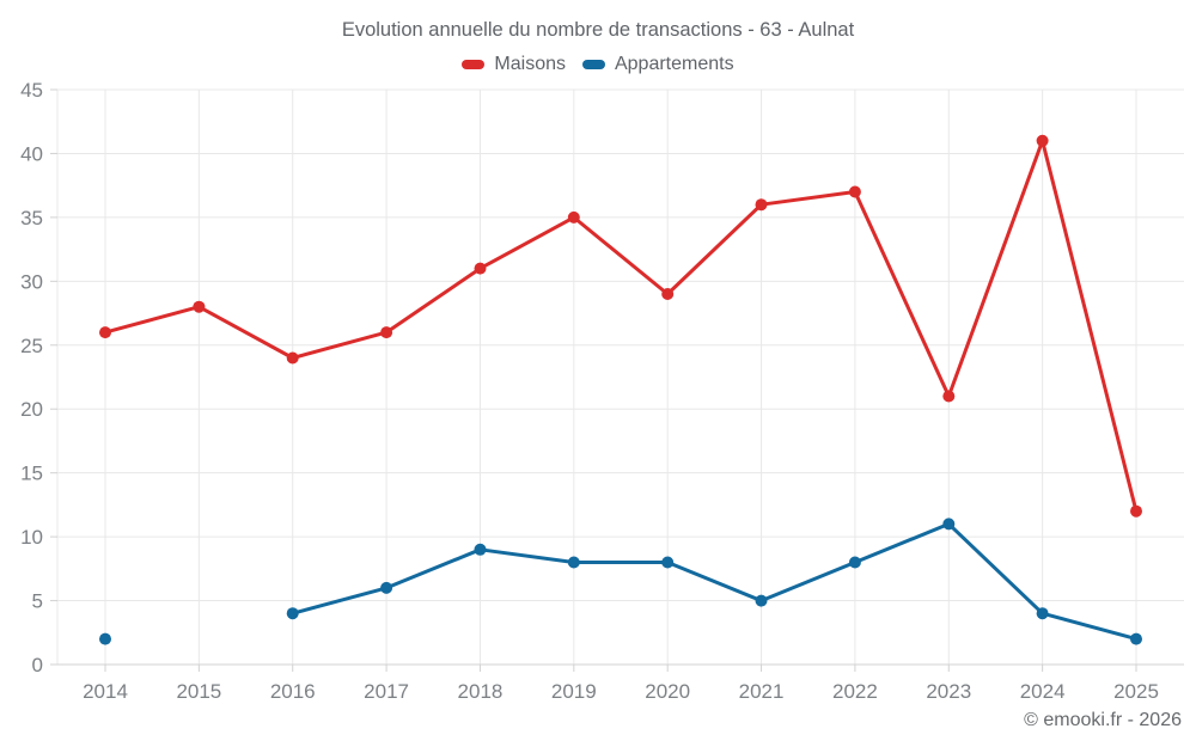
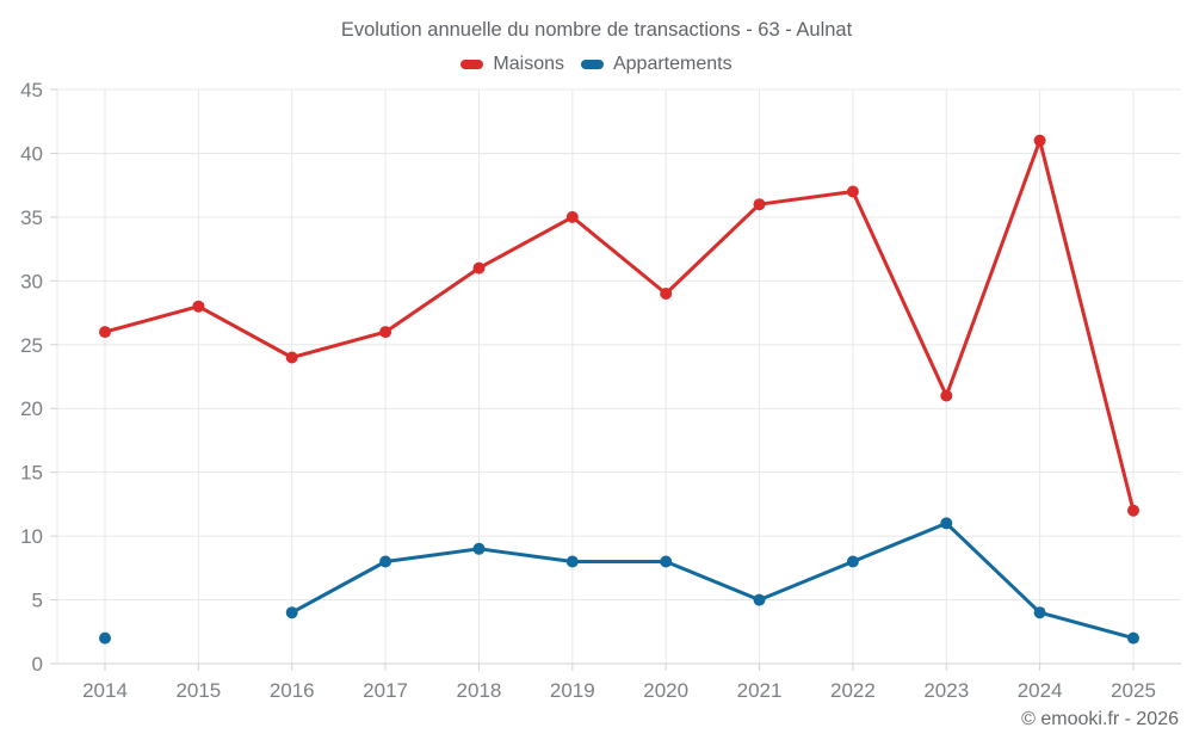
Appartements/2017: 6 -> 8
